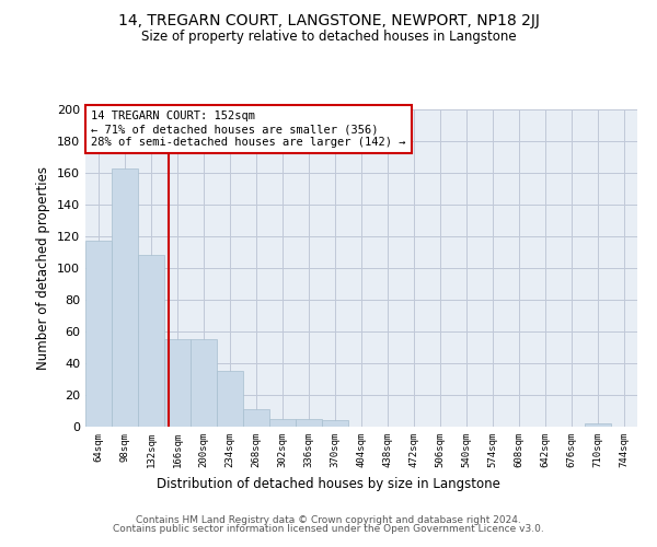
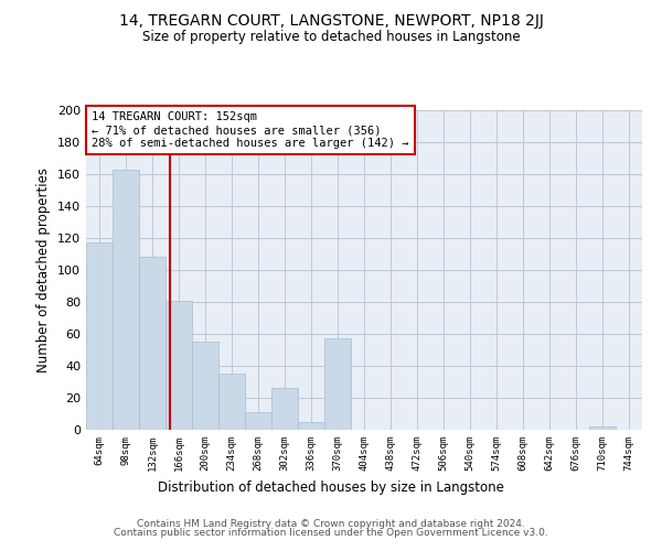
166sqm: 55 -> 81
302sqm: 5 -> 26
370sqm: 4 -> 57
